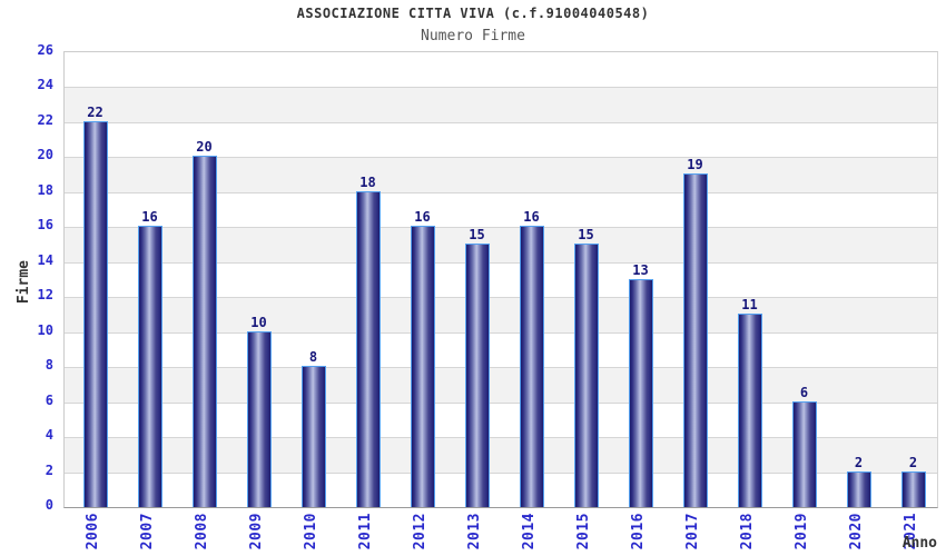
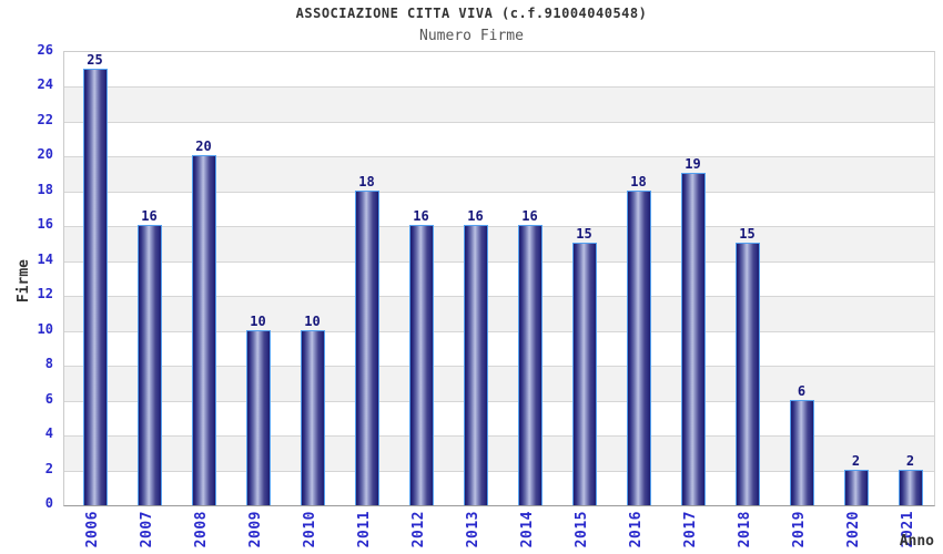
2006: 22 -> 25
2010: 8 -> 10
2013: 15 -> 16
2016: 13 -> 18
2018: 11 -> 15
